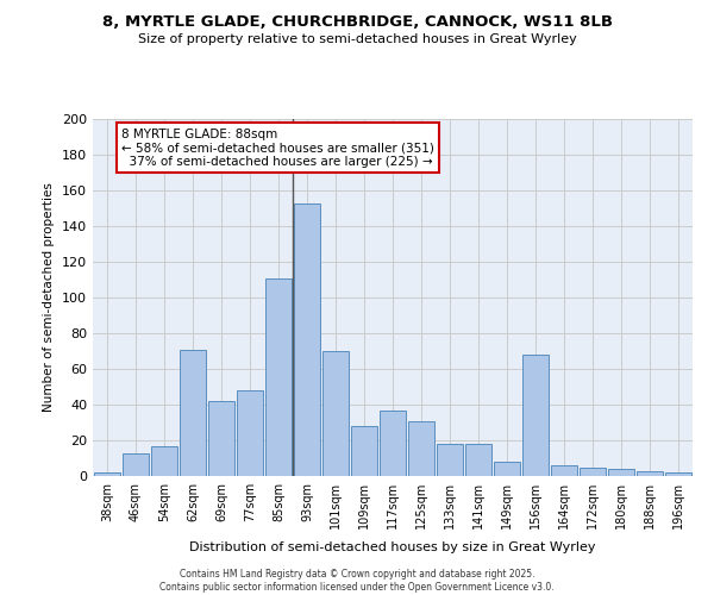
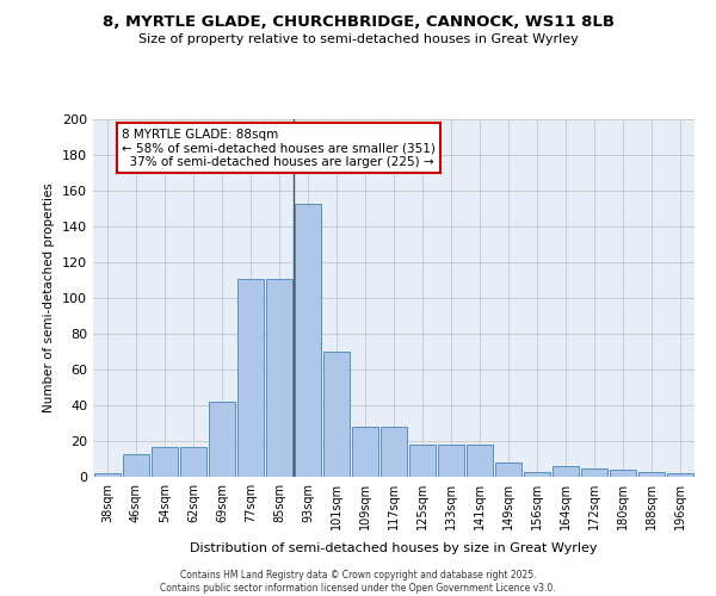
62sqm: 71 -> 17
77sqm: 48 -> 111
117sqm: 37 -> 28
125sqm: 31 -> 18
156sqm: 68 -> 3
